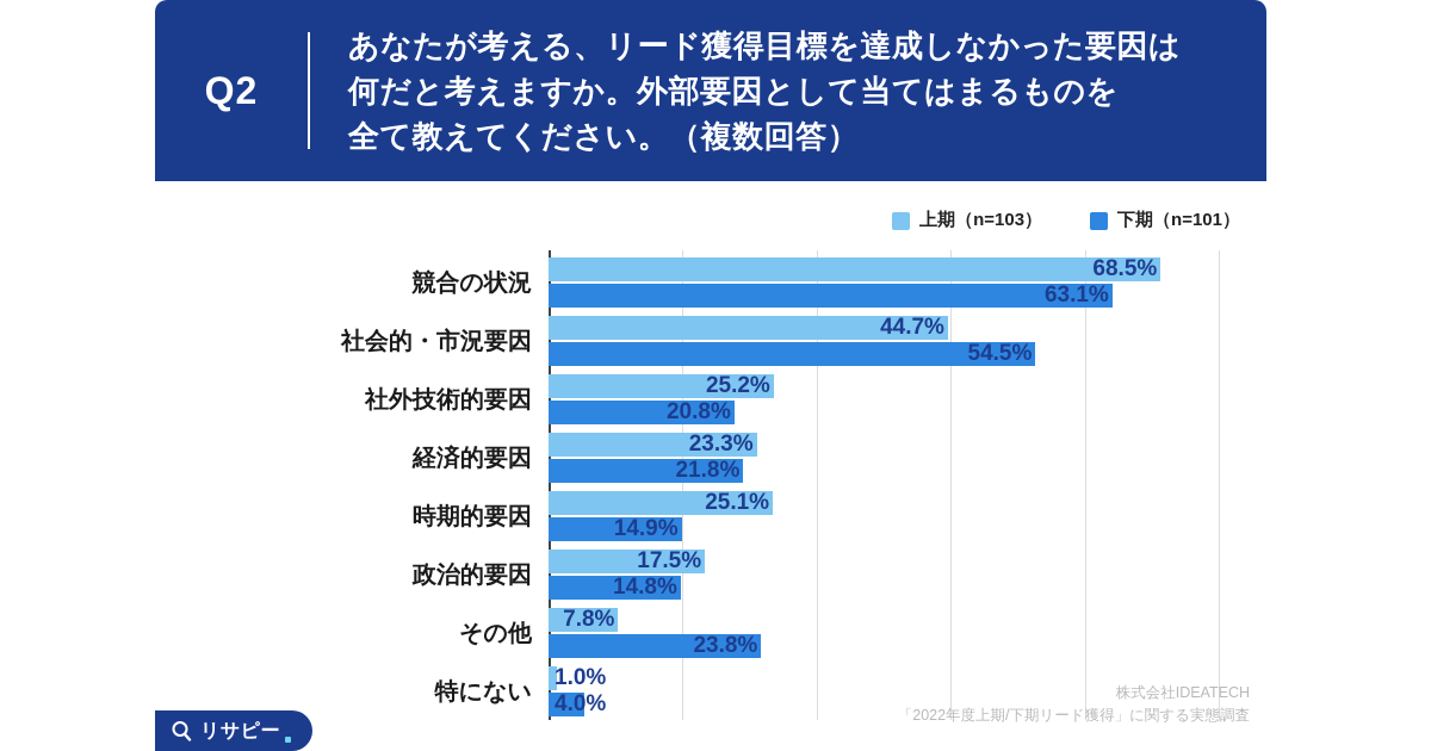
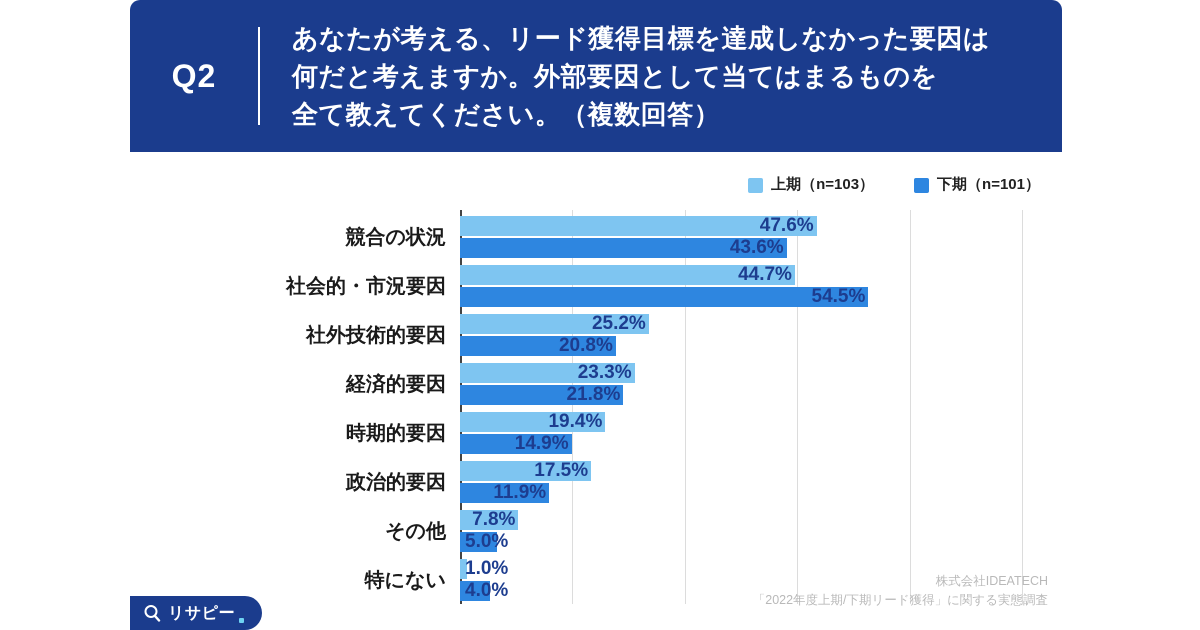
上期（n=103）/競合の状況: 68.5% -> 47.6%
下期（n=101）/競合の状況: 63.1% -> 43.6%
上期（n=103）/時期的要因: 25.1% -> 19.4%
下期（n=101）/政治的要因: 14.8% -> 11.9%
下期（n=101）/その他: 23.8% -> 5.0%
